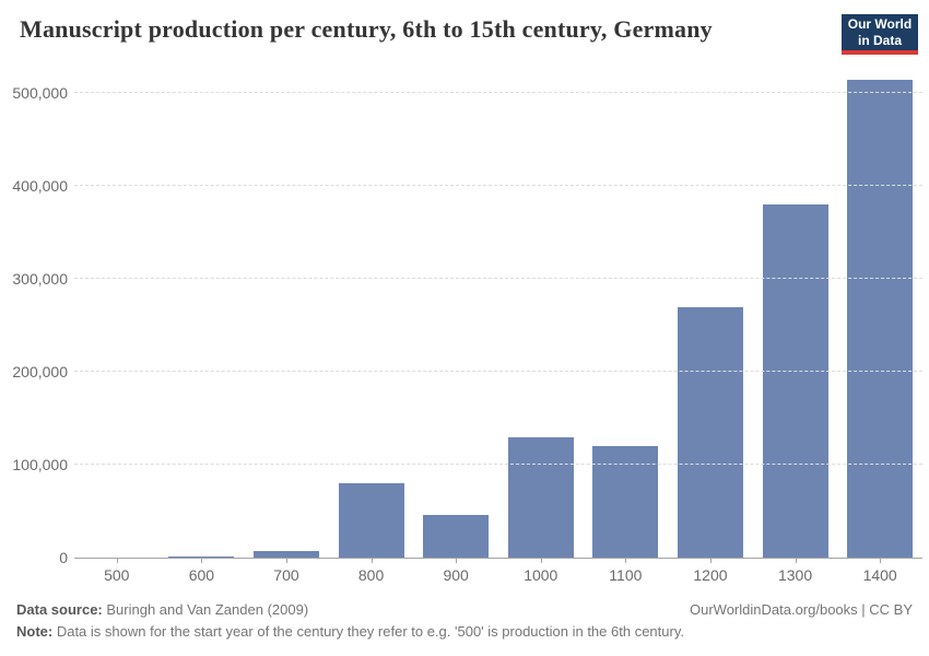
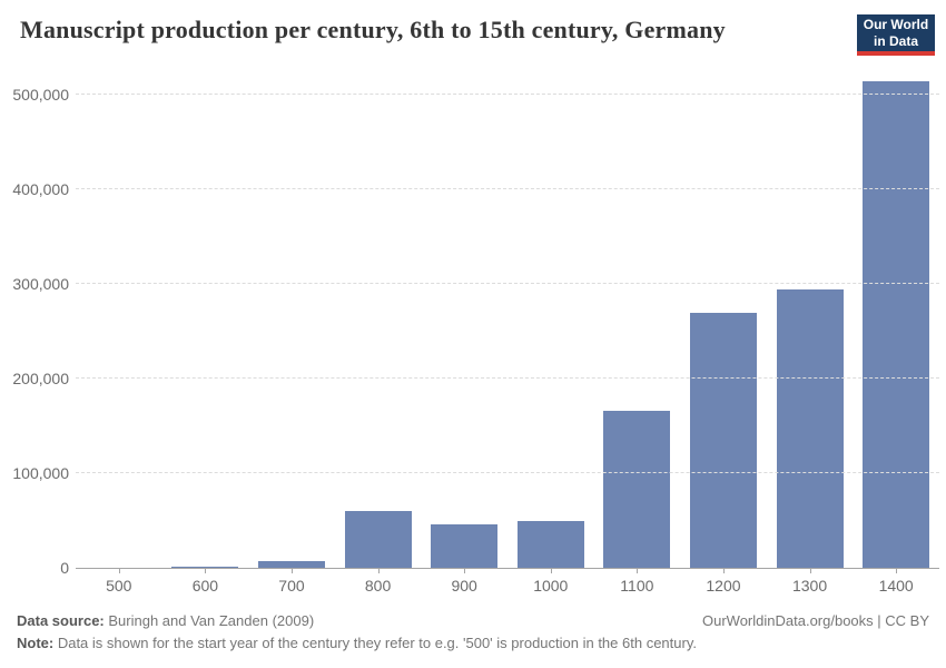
800: 80000 -> 60000
1000: 130000 -> 50000
1100: 120000 -> 170000
1300: 380000 -> 290000
